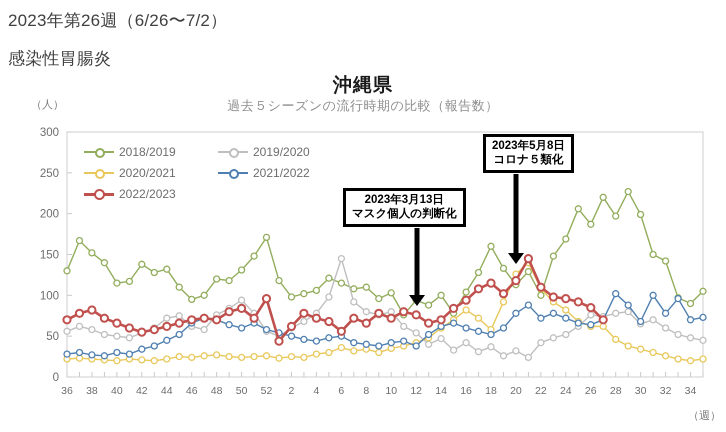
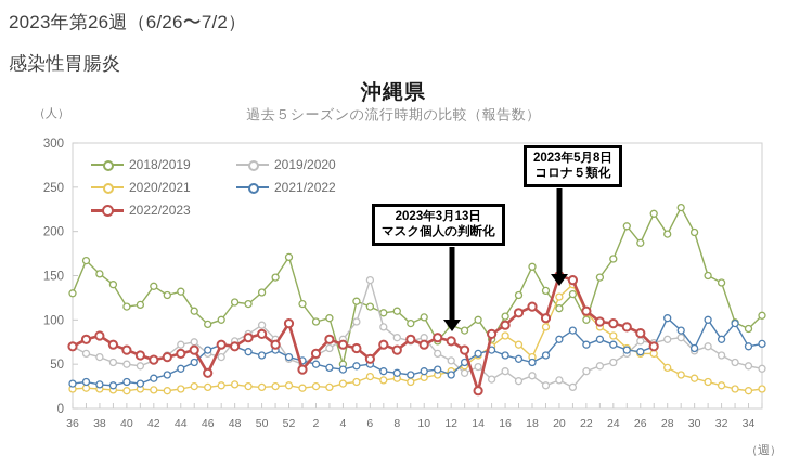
2019/2020/36: 60 -> 70
2022/2023/46: 70 -> 40
2018/2019/4: 110 -> 50
2022/2023/14: 70 -> 20
2022/2023/20: 120 -> 150
